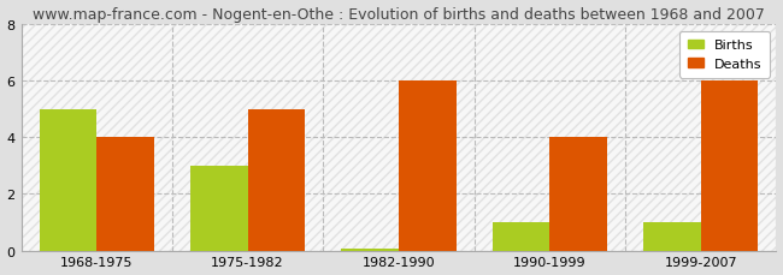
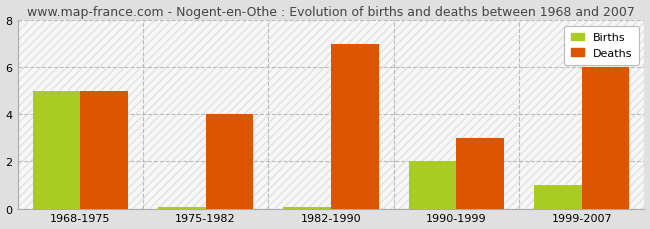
Deaths/1968-1975: 4 -> 5
Births/1975-1982: 3.00 -> 0.05
Deaths/1975-1982: 5 -> 4
Deaths/1982-1990: 6 -> 7
Births/1990-1999: 1.00 -> 2.00
Deaths/1990-1999: 4 -> 3
